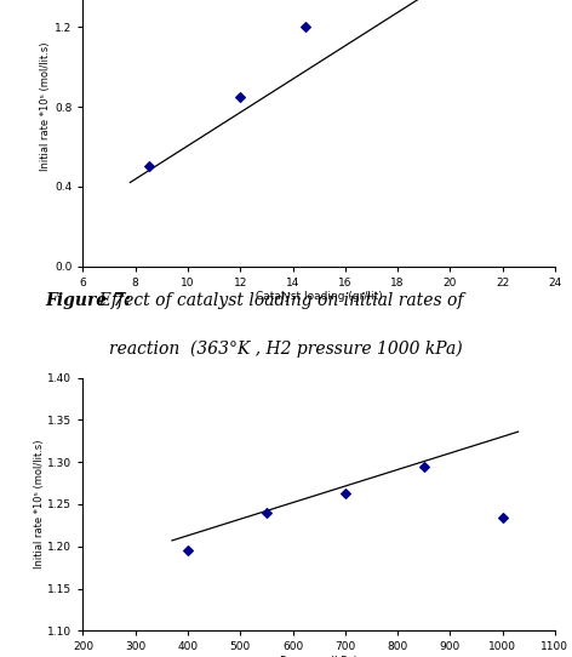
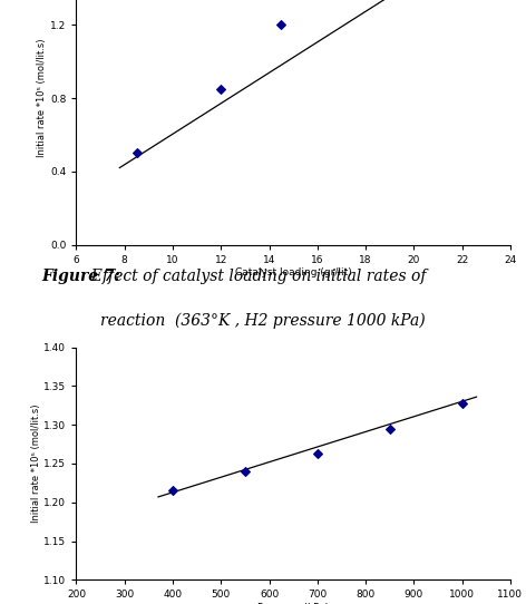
400: 1.196 -> 1.215
1000: 1.234 -> 1.328
